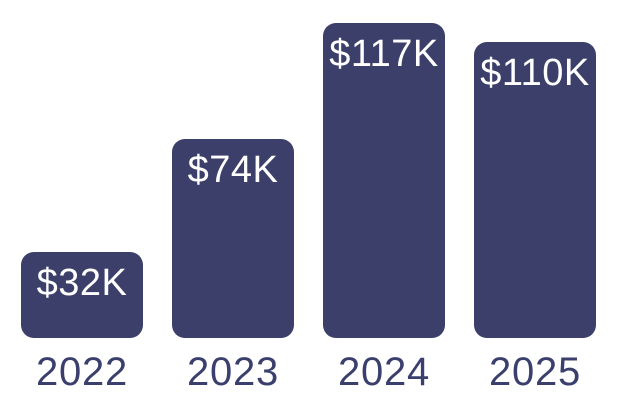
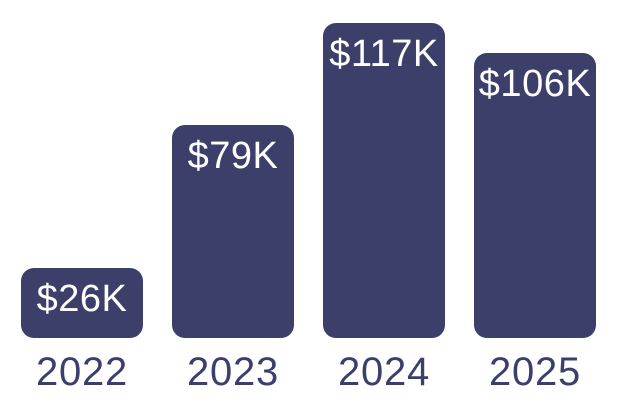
2022: $32K -> $26K
2023: $74K -> $79K
2025: $110K -> $106K
